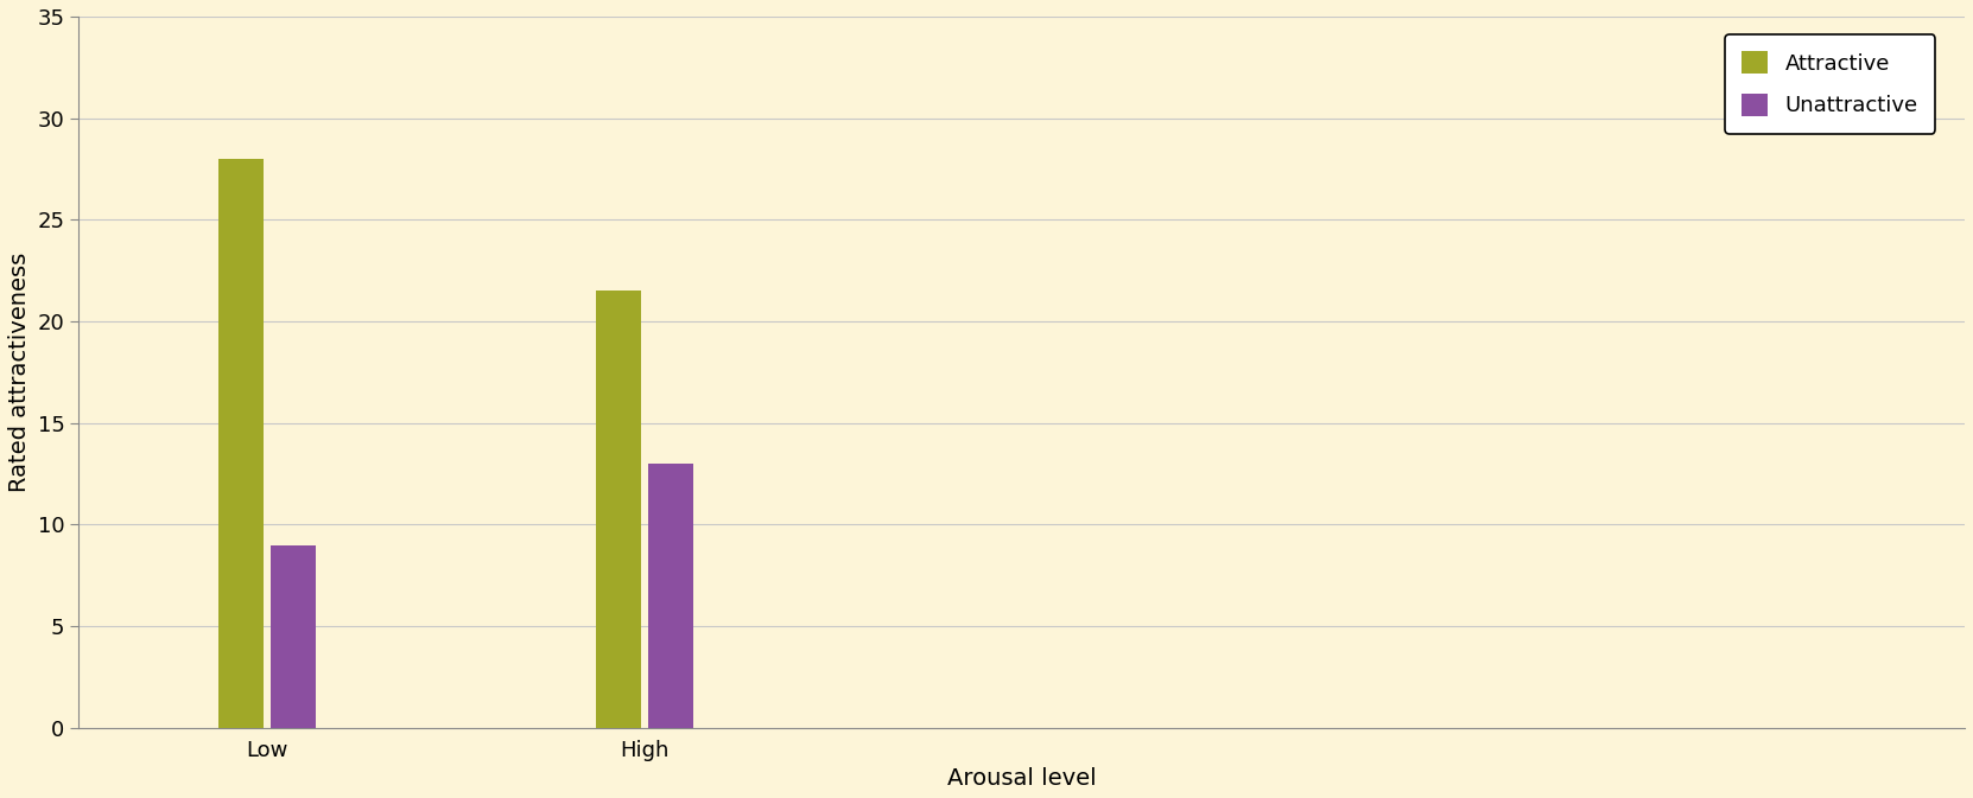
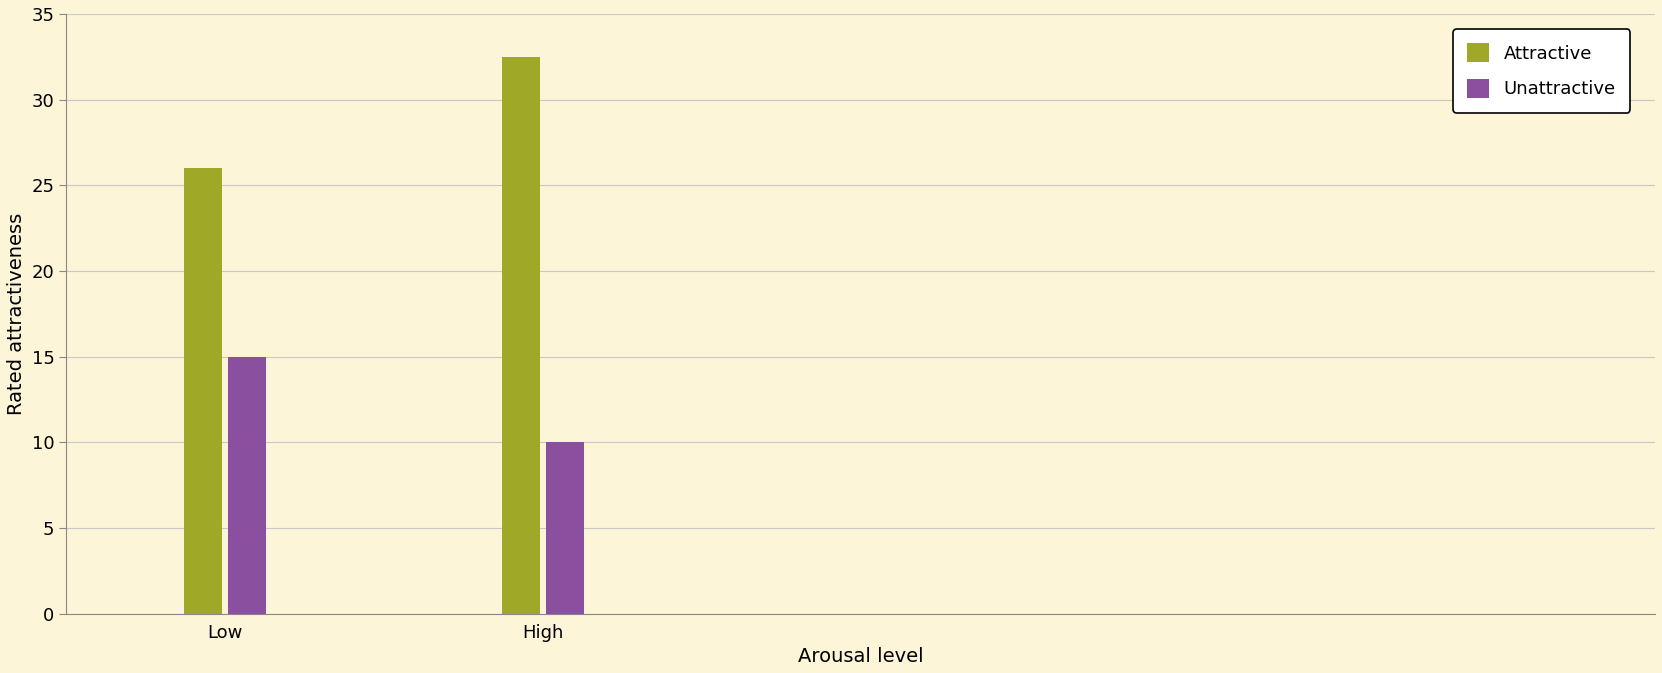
Attractive/Low: 28.0 -> 26.0
Unattractive/Low: 9 -> 15
Attractive/High: 21.5 -> 32.5
Unattractive/High: 13 -> 10
